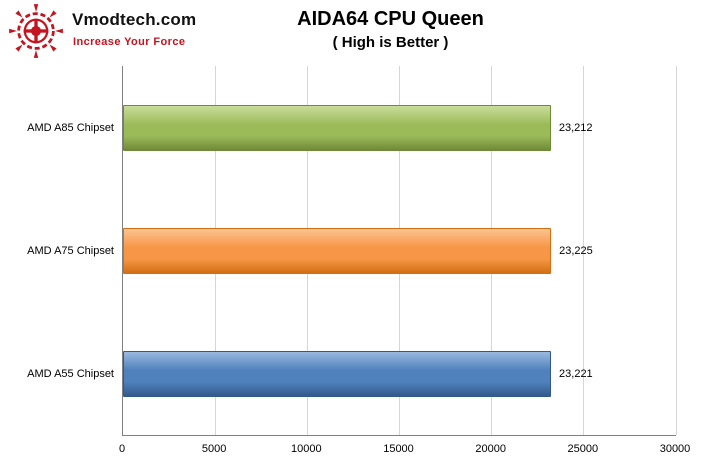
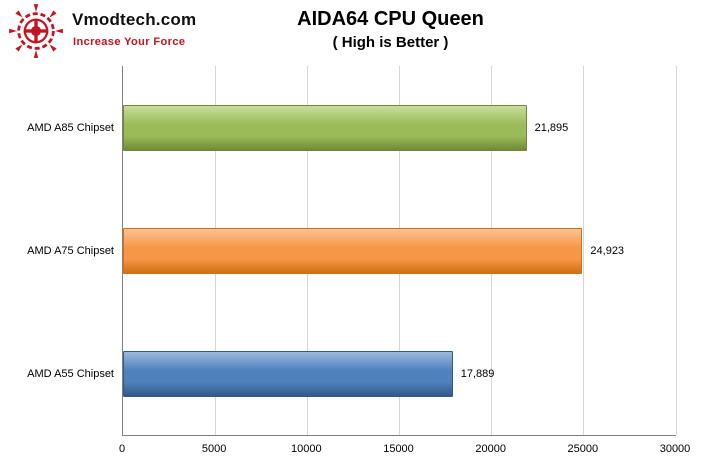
AMD A85 Chipset: 23,212 -> 21,895
AMD A75 Chipset: 23,225 -> 24,923
AMD A55 Chipset: 23,221 -> 17,889
